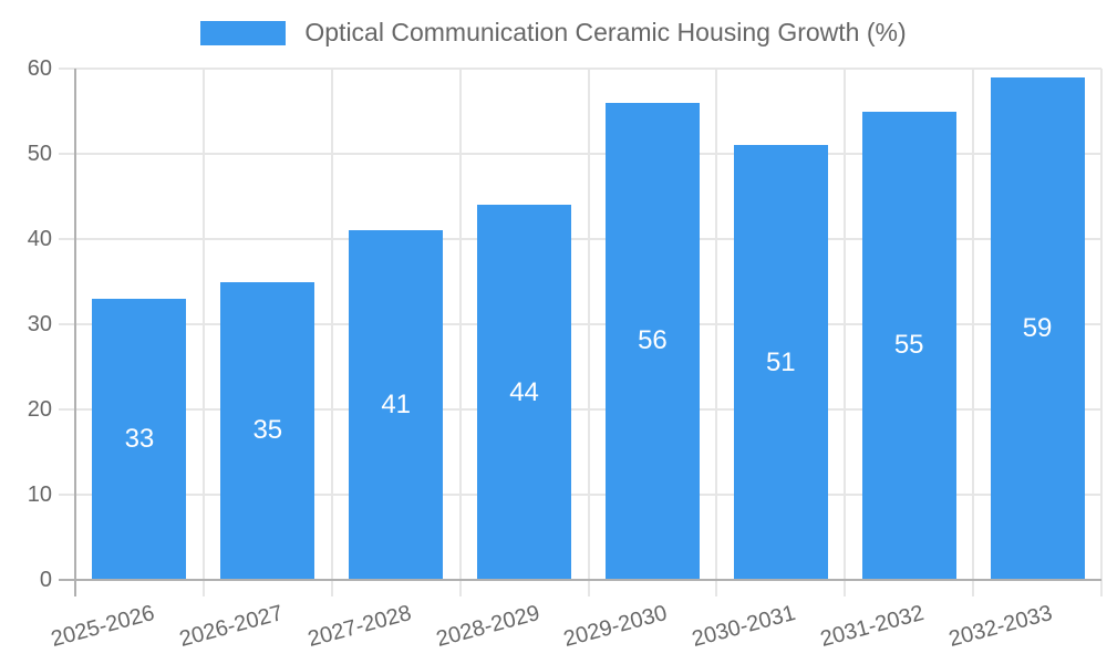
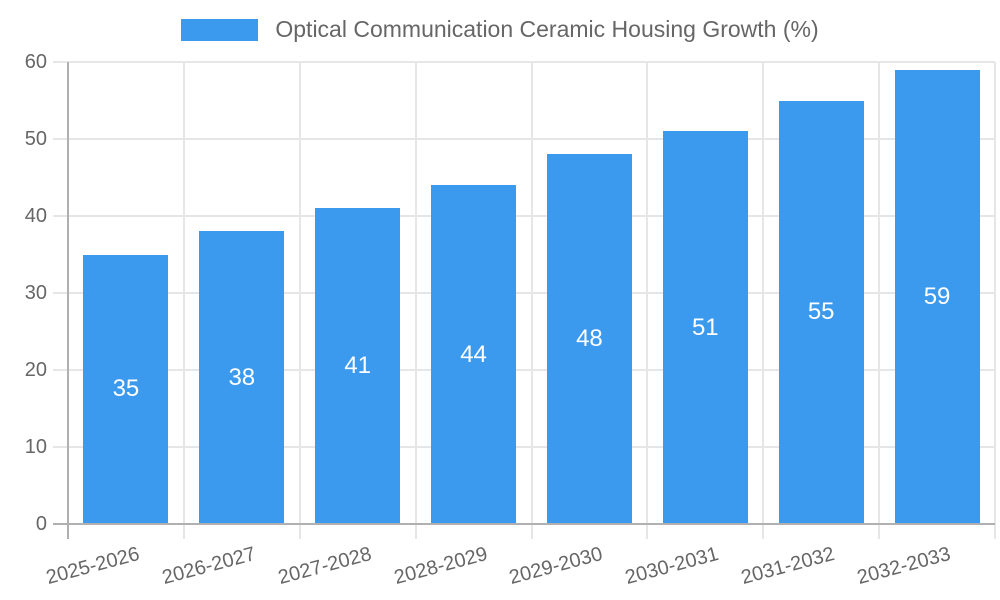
2025-2026: 33 -> 35
2026-2027: 35 -> 38
2029-2030: 56 -> 48
